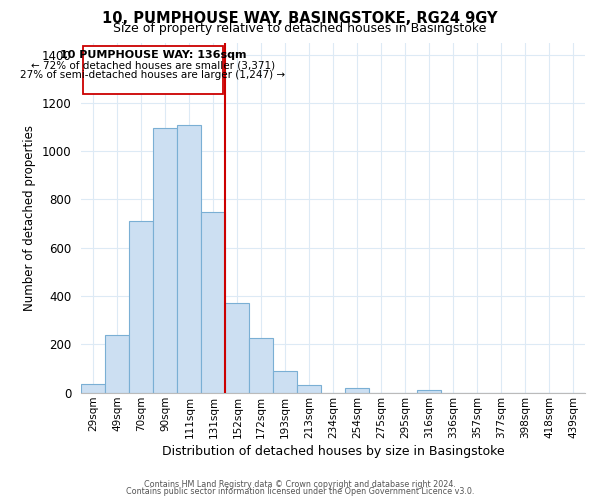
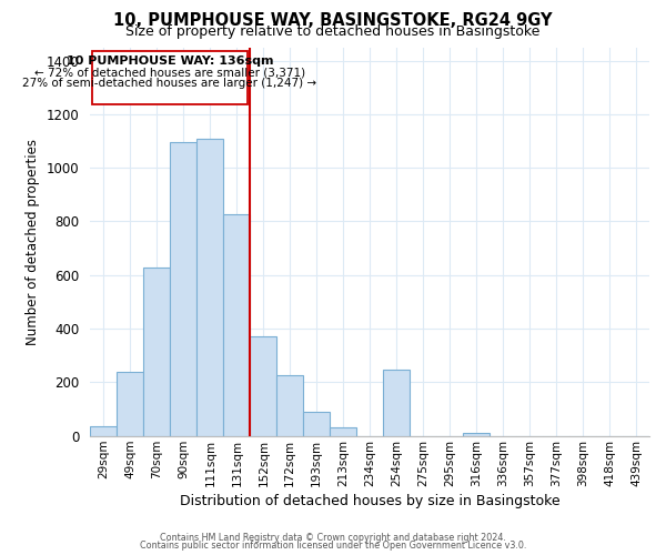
70sqm: 710 -> 630
131sqm: 750 -> 825
254sqm: 20 -> 245
